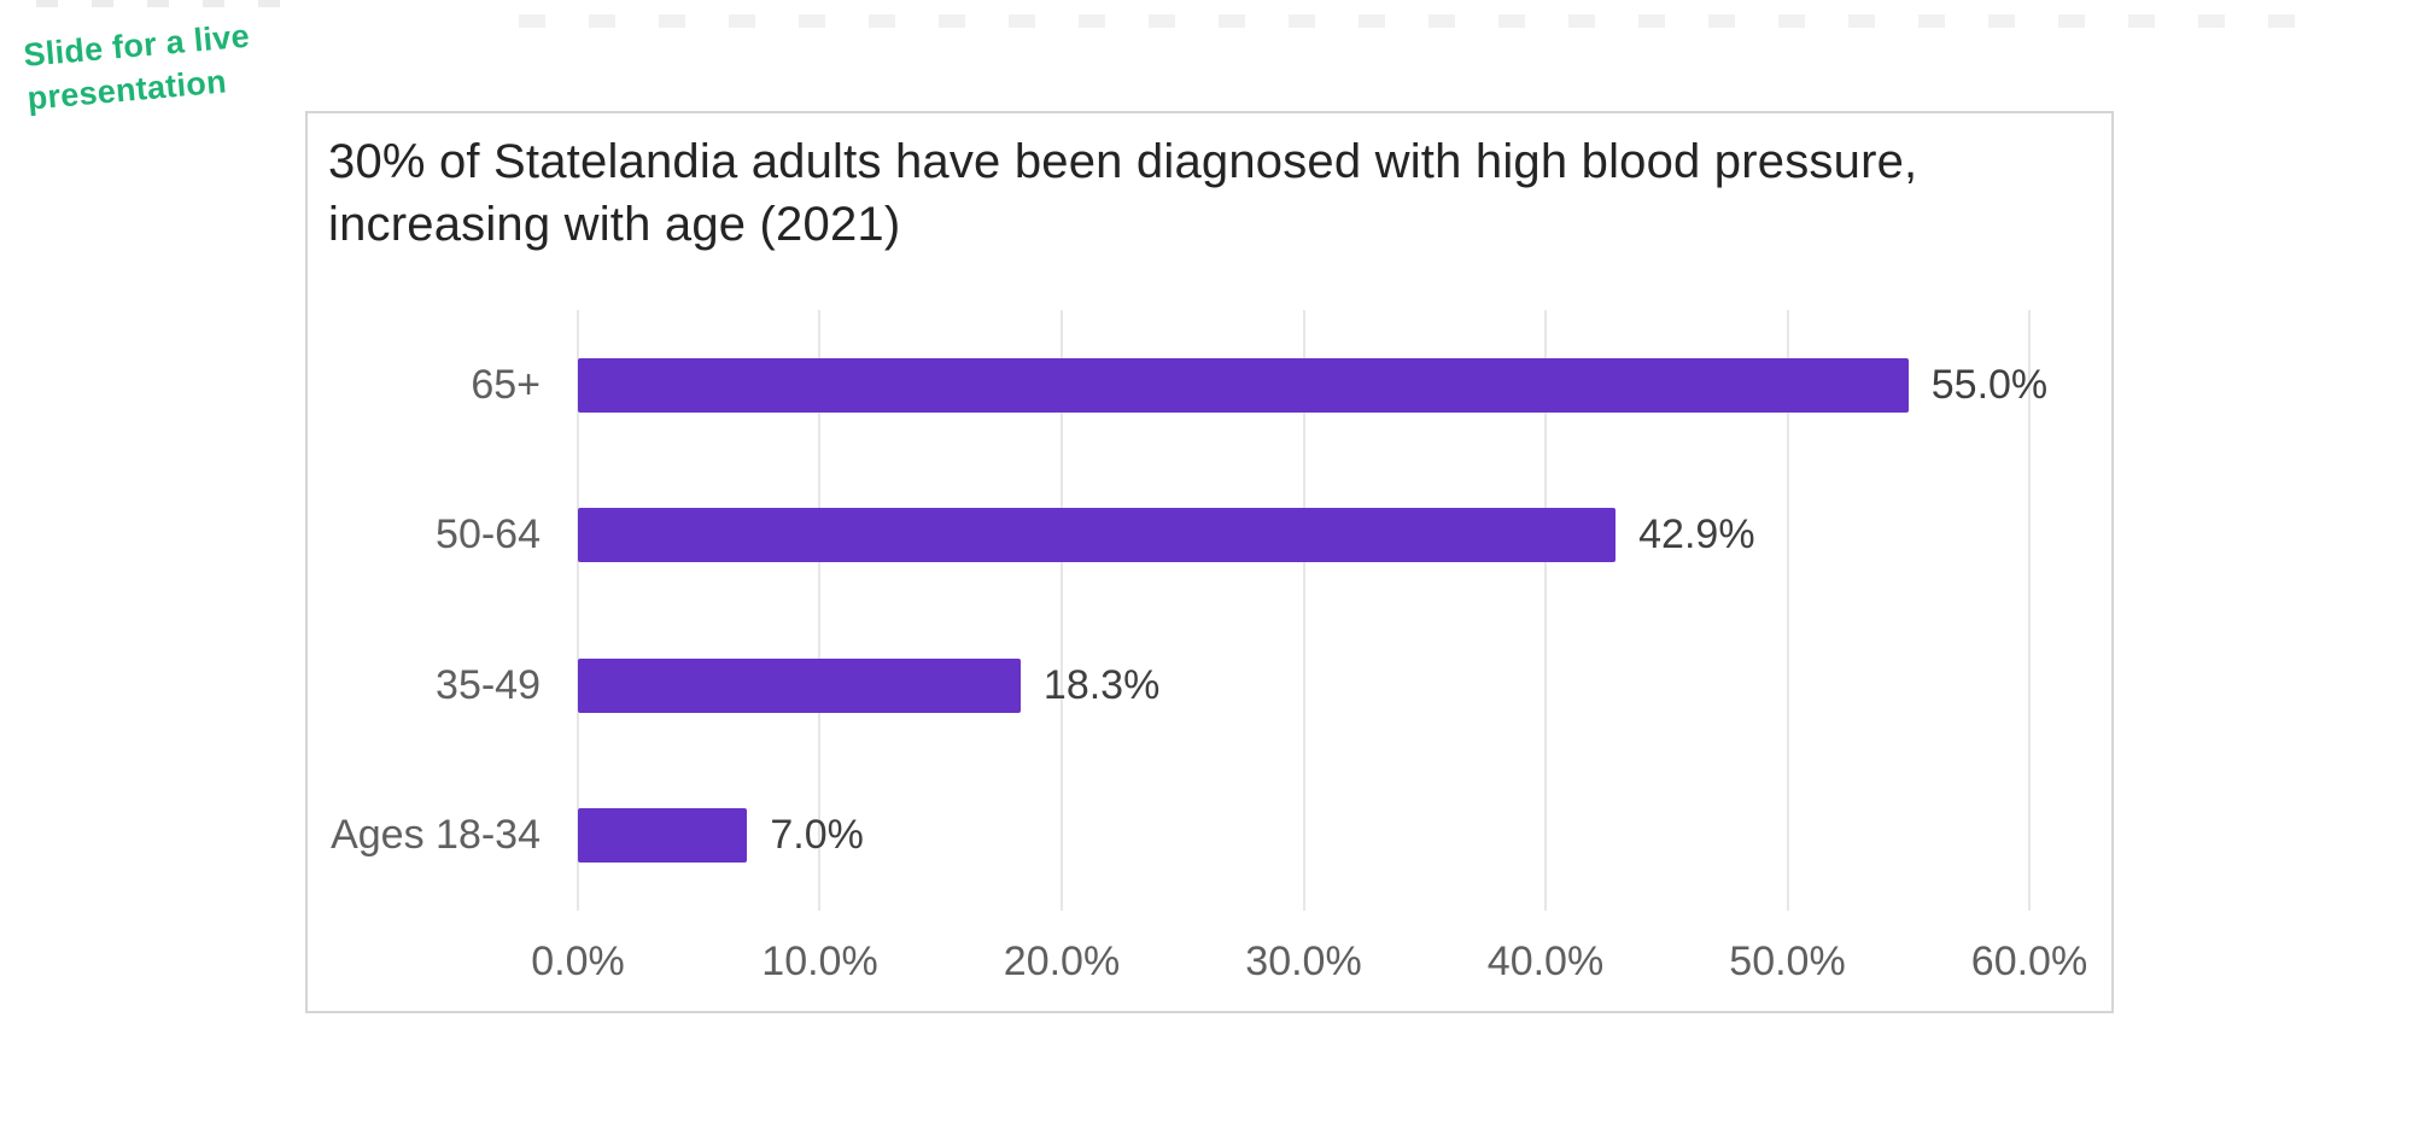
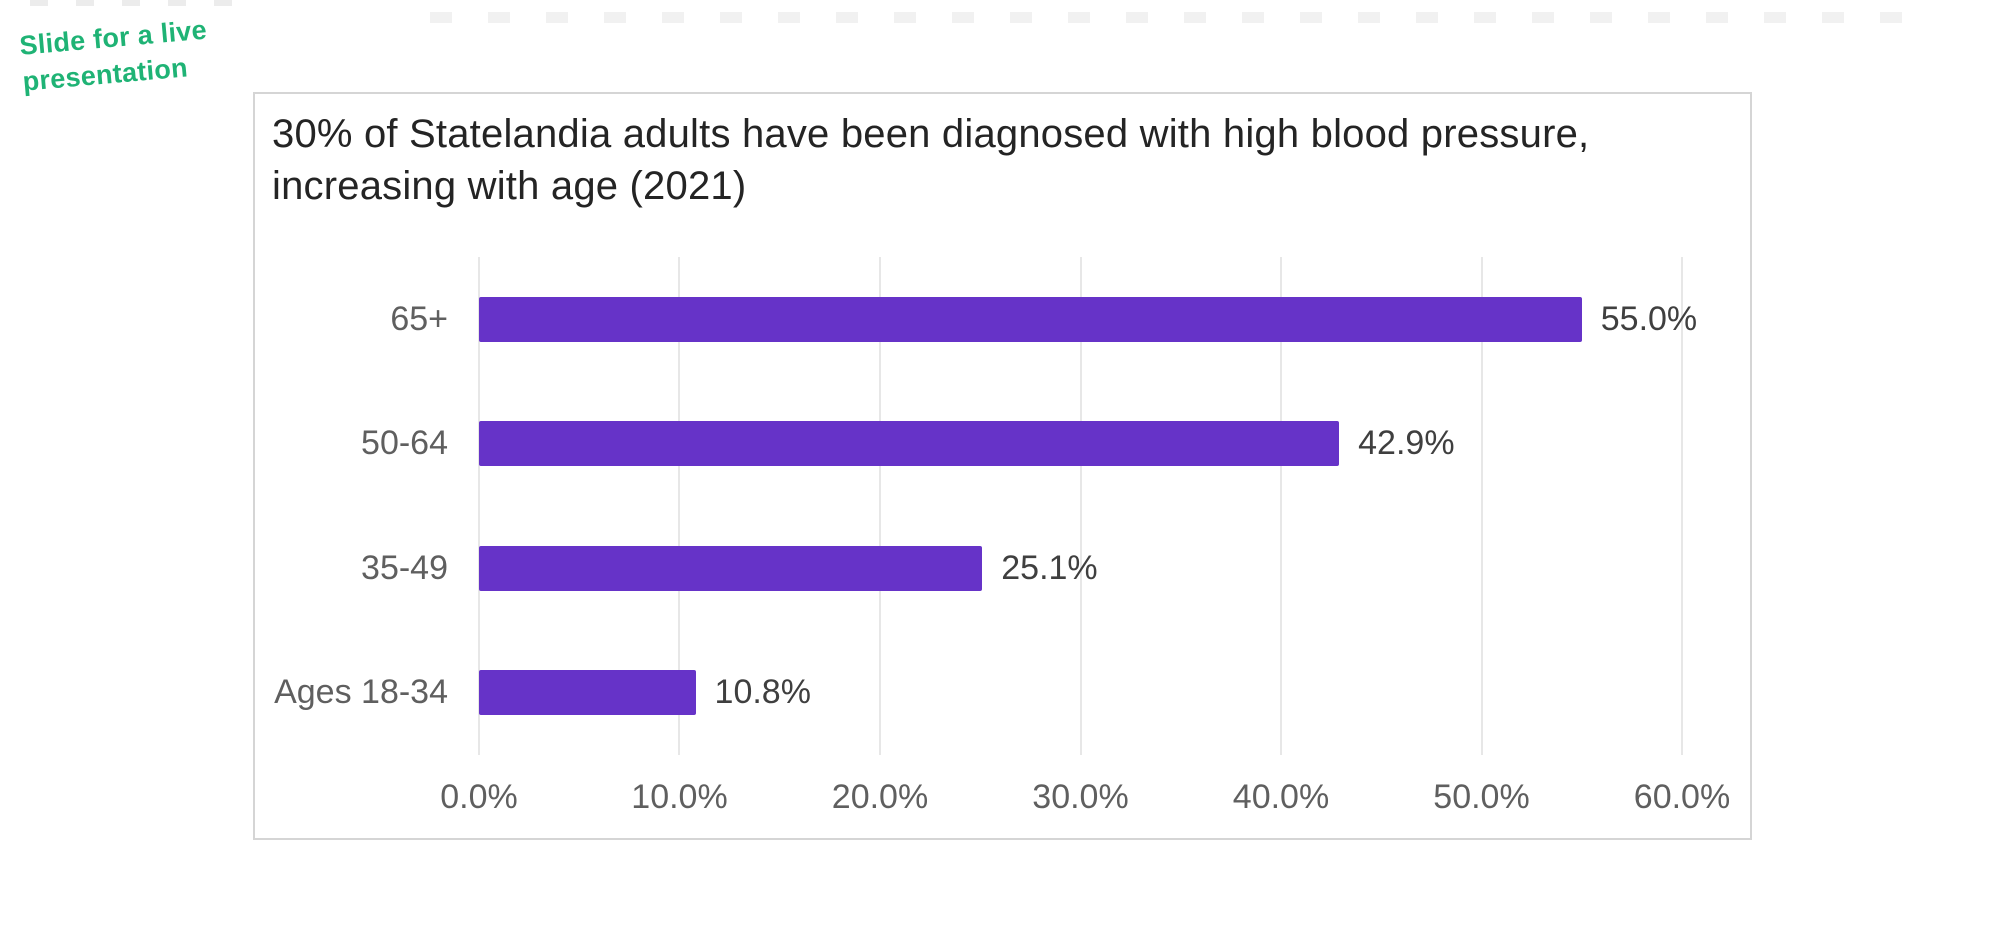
35-49: 18.3% -> 25.1%
Ages 18-34: 7.0% -> 10.8%
